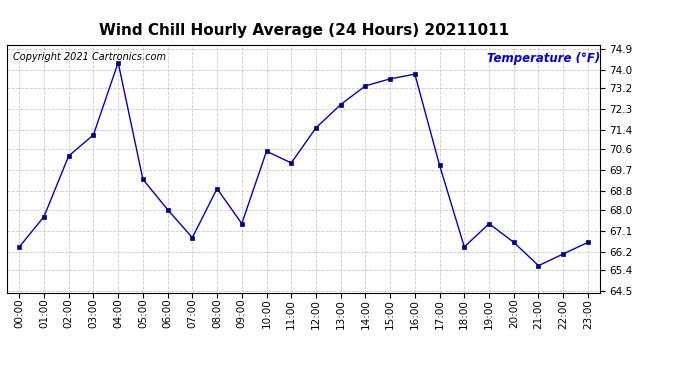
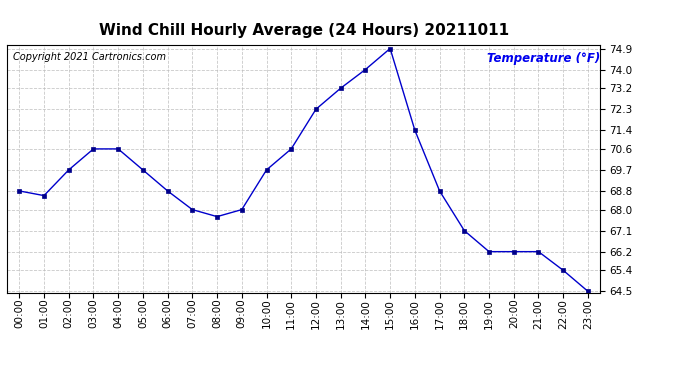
00:00: 66.4 -> 68.8
01:00: 67.7 -> 68.6
02:00: 70.3 -> 69.7
03:00: 71.2 -> 70.6
04:00: 74.3 -> 70.6
05:00: 69.3 -> 69.7
06:00: 68.0 -> 68.8
07:00: 66.8 -> 68.0
08:00: 68.9 -> 67.7
09:00: 67.4 -> 68.0
10:00: 70.5 -> 69.7
11:00: 70.0 -> 70.6
12:00: 71.5 -> 72.3
13:00: 72.5 -> 73.2
14:00: 73.3 -> 74.0
15:00: 73.6 -> 74.9
16:00: 73.8 -> 71.4
17:00: 69.9 -> 68.8
18:00: 66.4 -> 67.1
19:00: 67.4 -> 66.2
20:00: 66.6 -> 66.2
21:00: 65.6 -> 66.2
22:00: 66.1 -> 65.4
23:00: 66.6 -> 64.5
